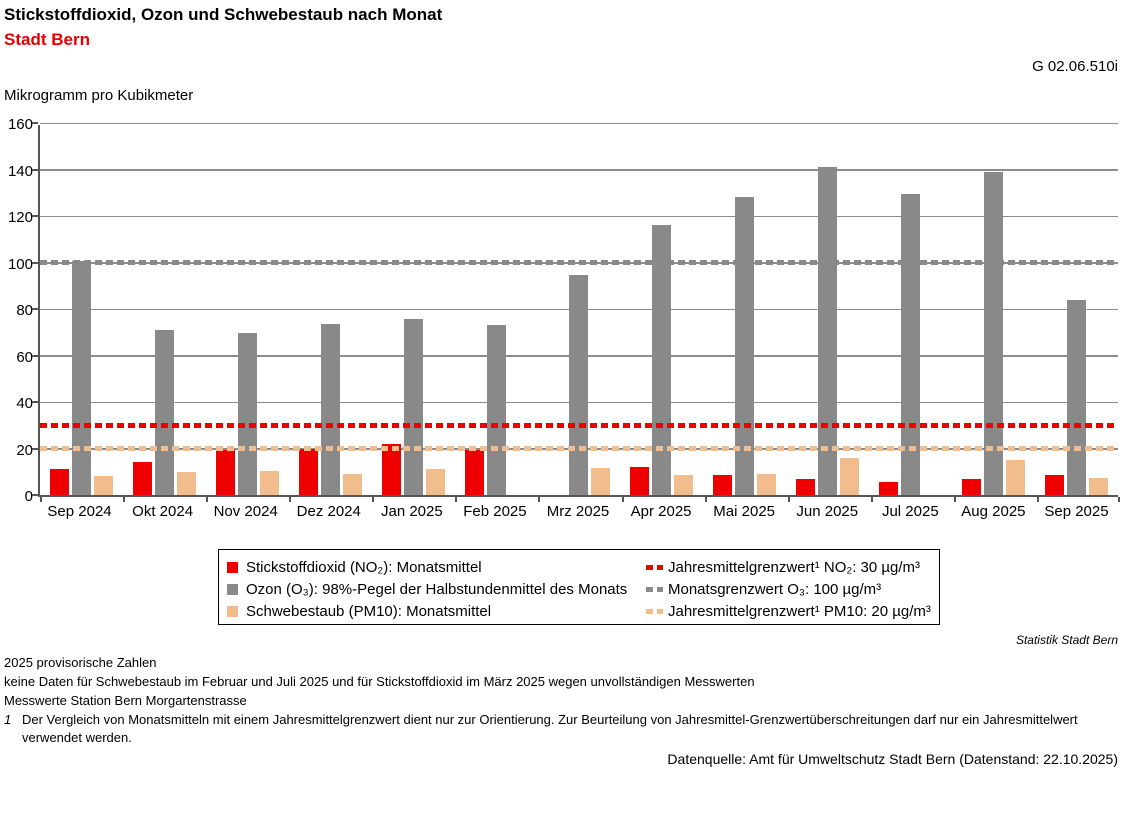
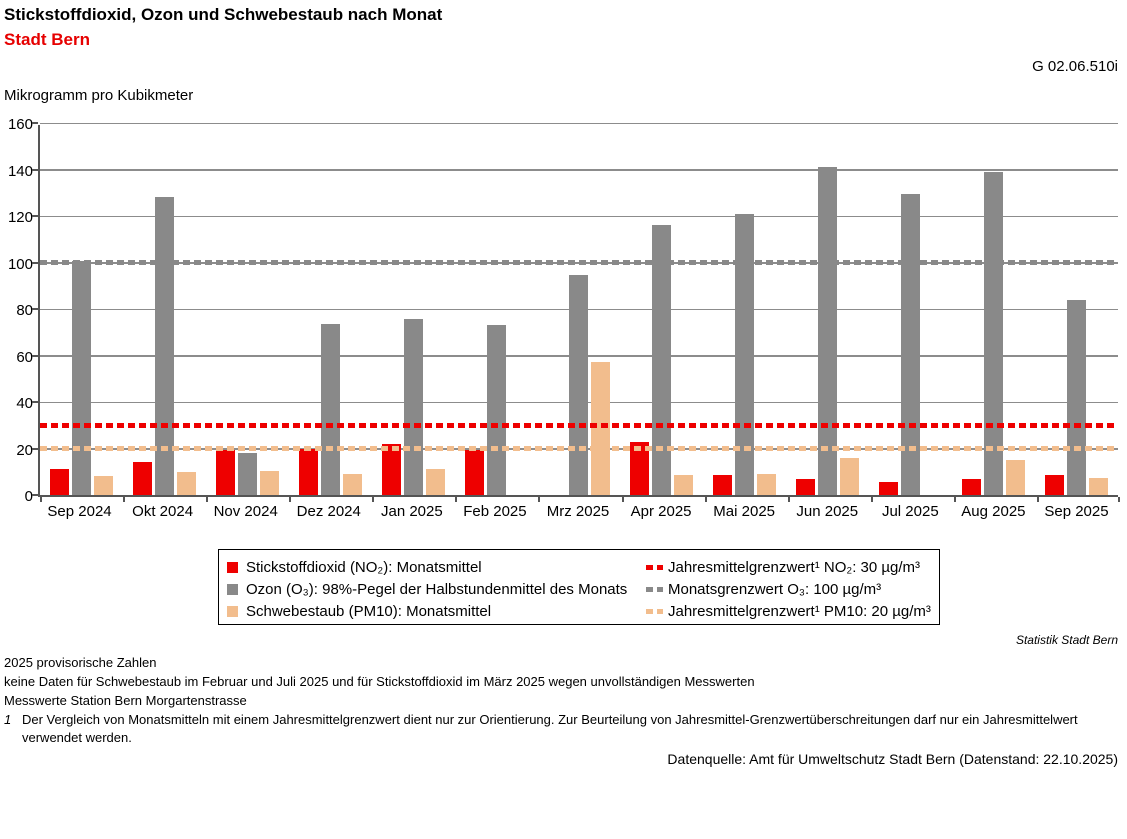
Ozon (O₃): 98%-Pegel der Halbstundenmittel des Monats/Okt 2024: 71 -> 128
Ozon (O₃): 98%-Pegel der Halbstundenmittel des Monats/Nov 2024: 70 -> 18
Schwebestaub (PM10): Monatsmittel/Mrz 2025: 12 -> 57
Stickstoffdioxid (NO₂): Monatsmittel/Apr 2025: 12 -> 23
Ozon (O₃): 98%-Pegel der Halbstundenmittel des Monats/Mai 2025: 128 -> 121
